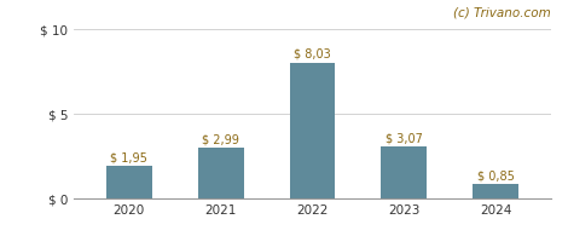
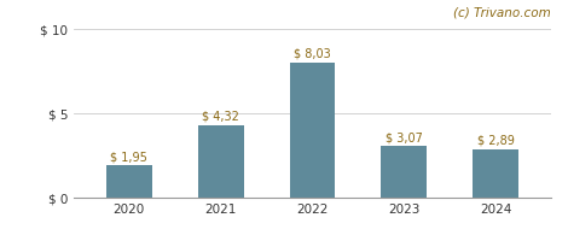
2021: 2,99 -> 4,32
2024: 0,85 -> 2,89
